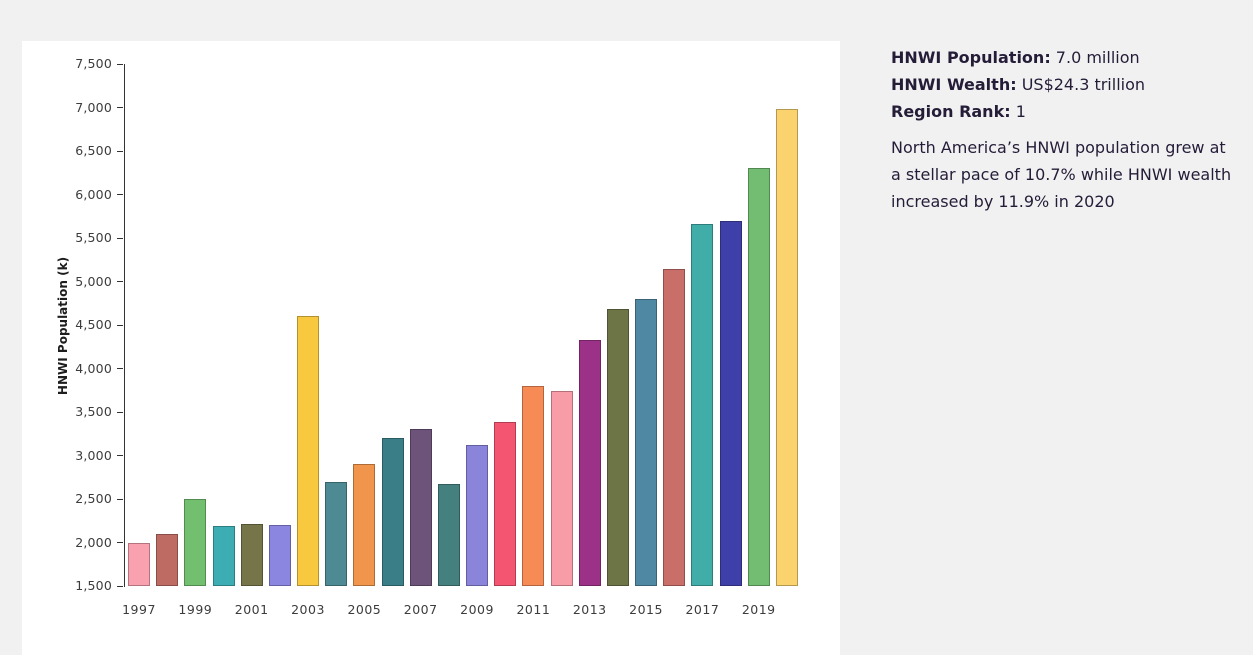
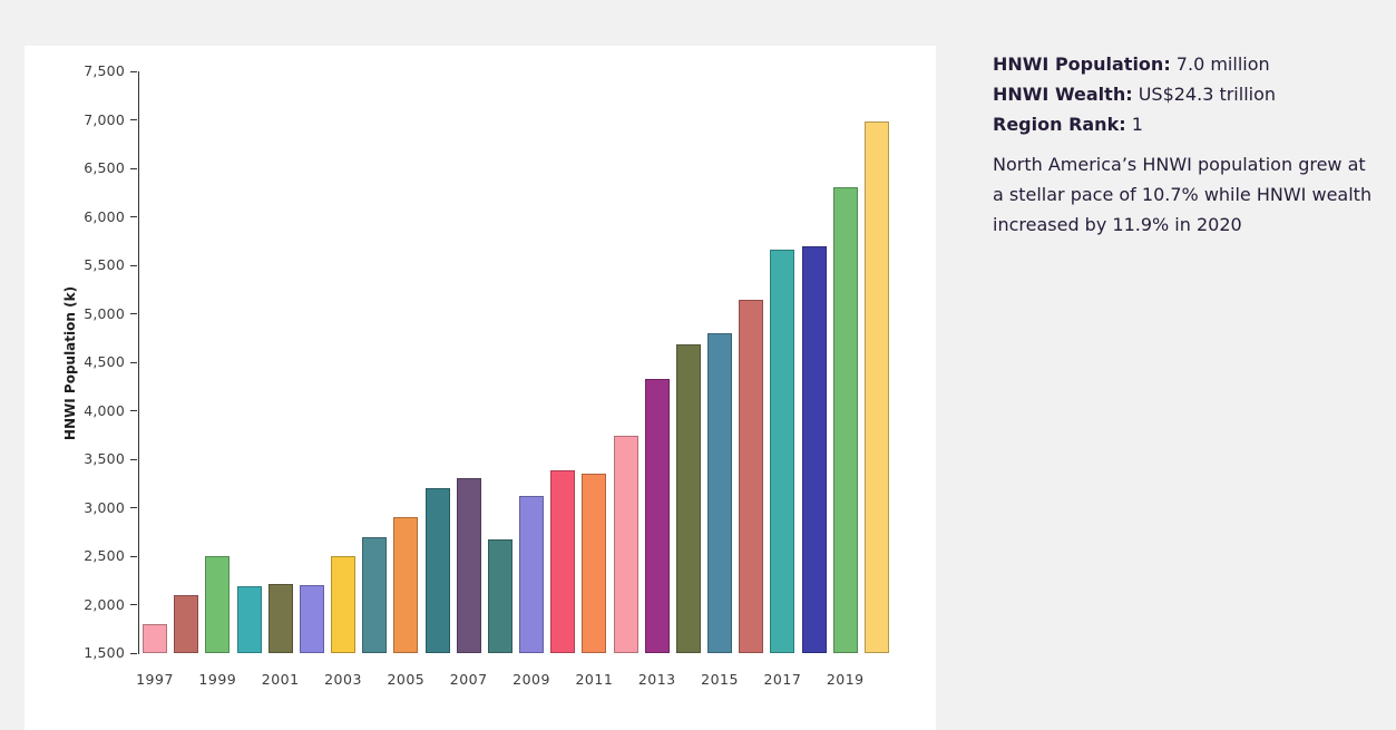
1997: 2000 -> 1800
2003: 4600 -> 2500
2011: 3800 -> 3400
